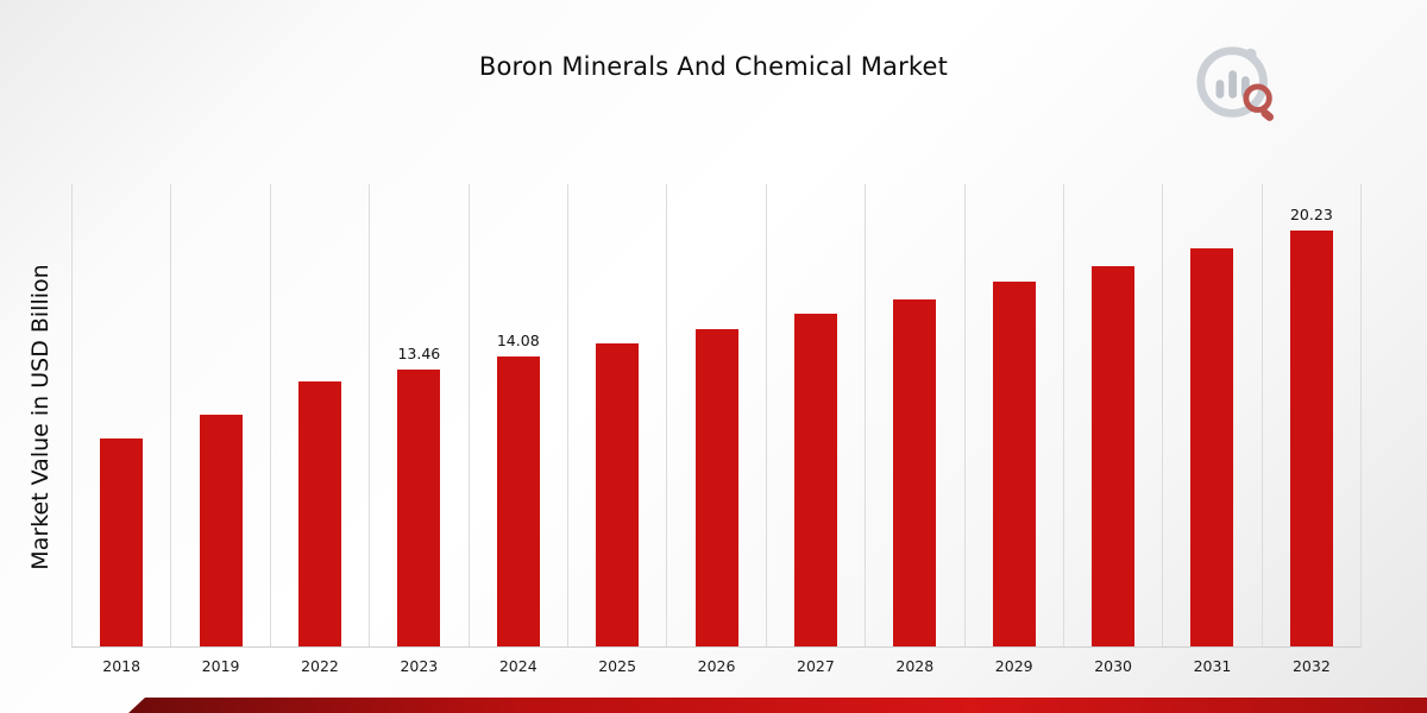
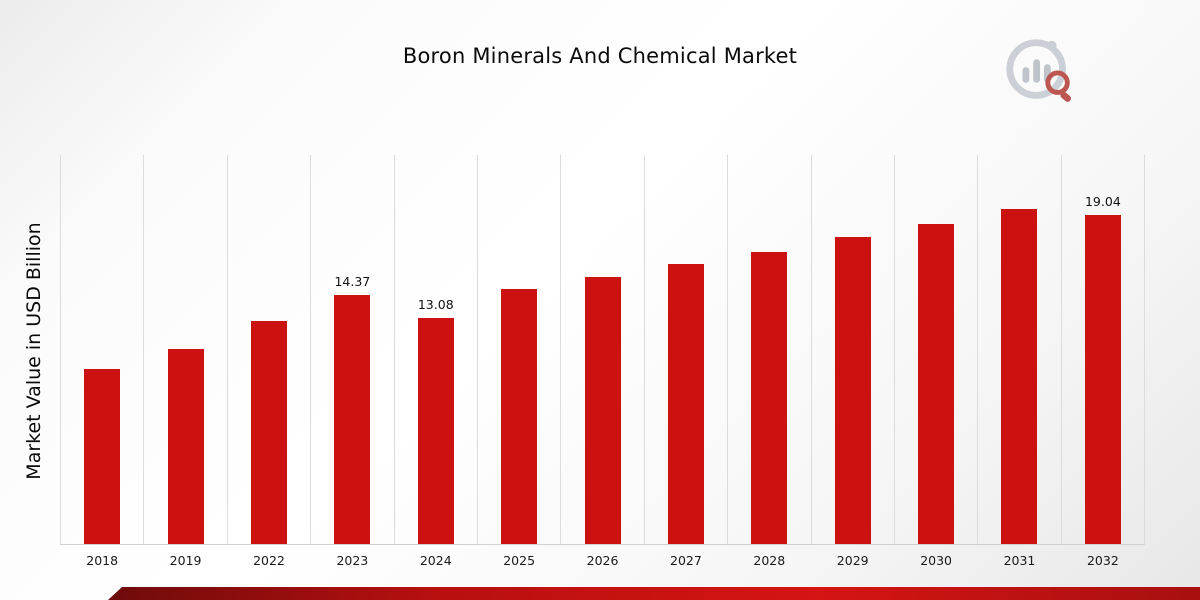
2023: 13.46 -> 14.37
2024: 14.08 -> 13.08
2032: 20.23 -> 19.04
